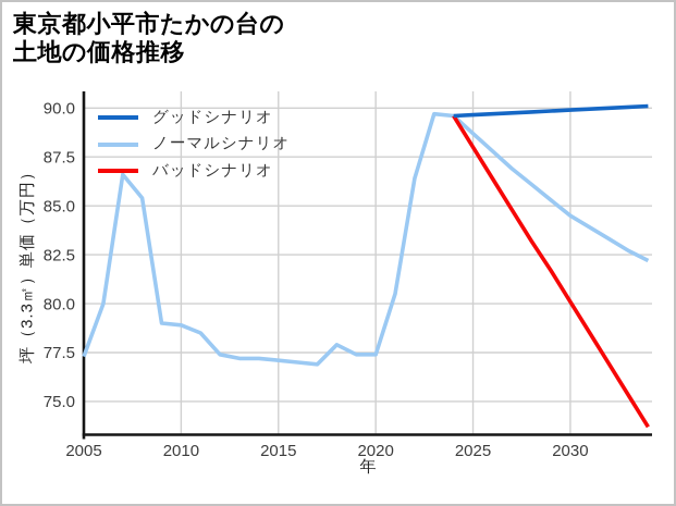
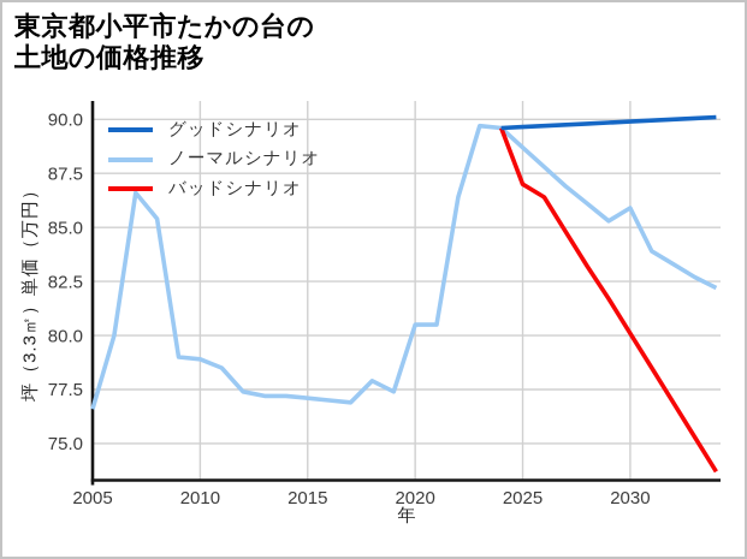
ノーマルシナリオ/2005: 77.3 -> 76.6
ノーマルシナリオ/2020: 77.4 -> 80.5
バッドシナリオ/2025: 88.0 -> 87.0
ノーマルシナリオ/2030: 84.5 -> 85.9
